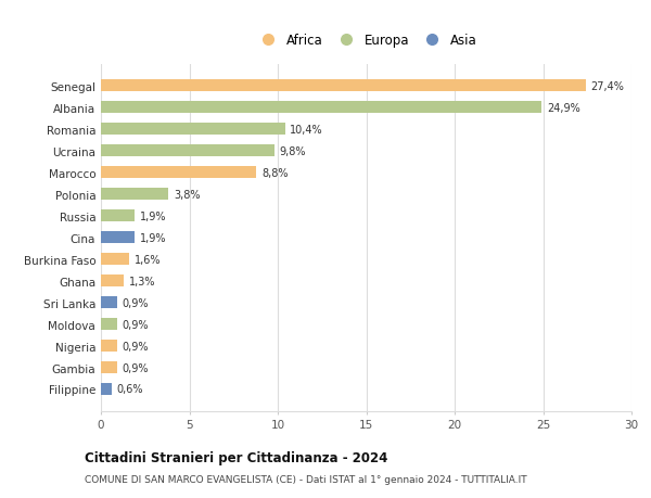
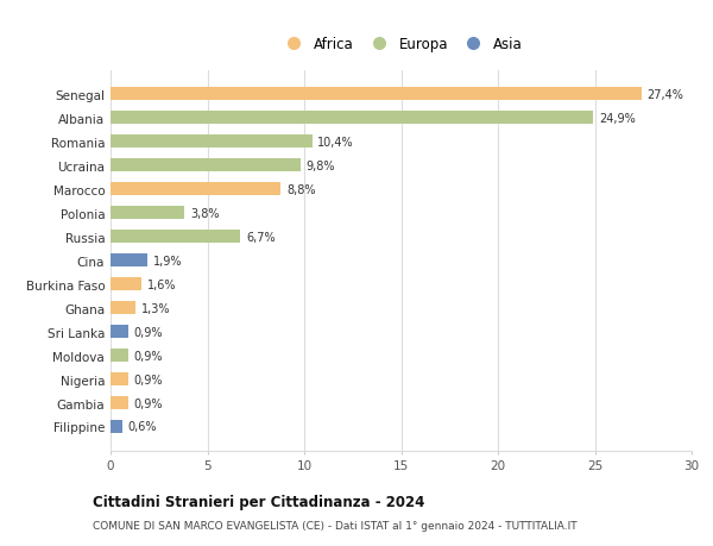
Russia: 1,9% -> 6,7%
